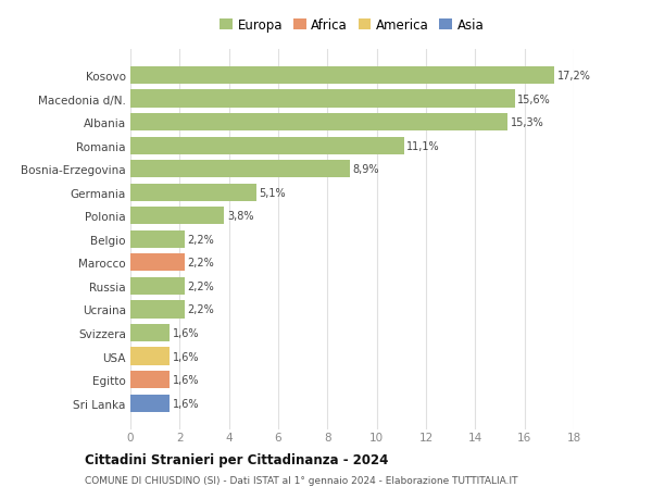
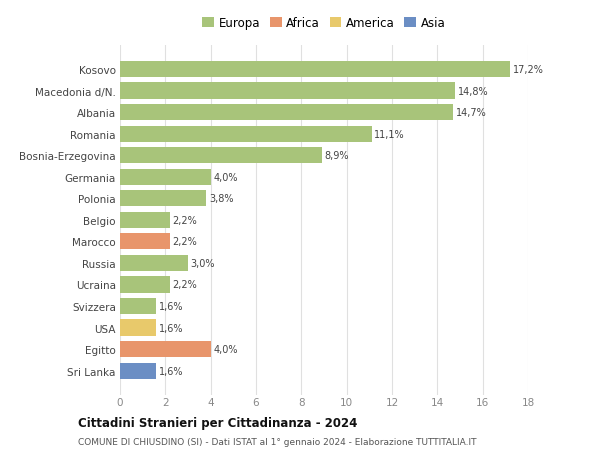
Macedonia d/N.: 15,6% -> 14,8%
Albania: 15,3% -> 14,7%
Germania: 5,1% -> 4,0%
Russia: 2,2% -> 3,0%
Egitto: 1,6% -> 4,0%
